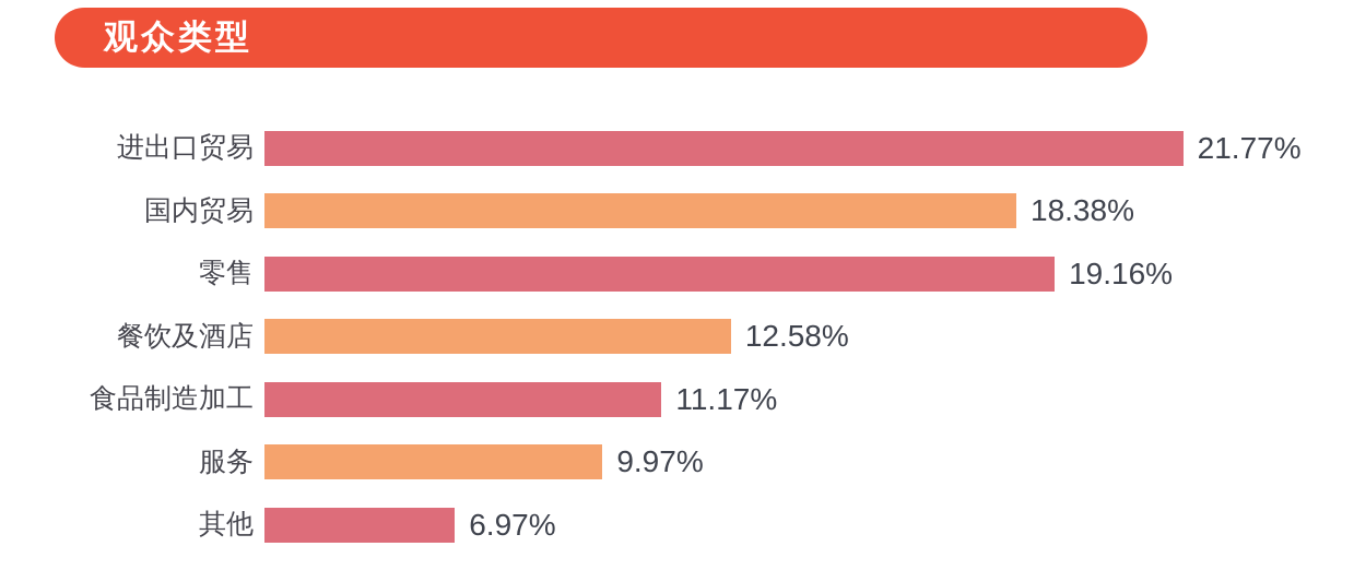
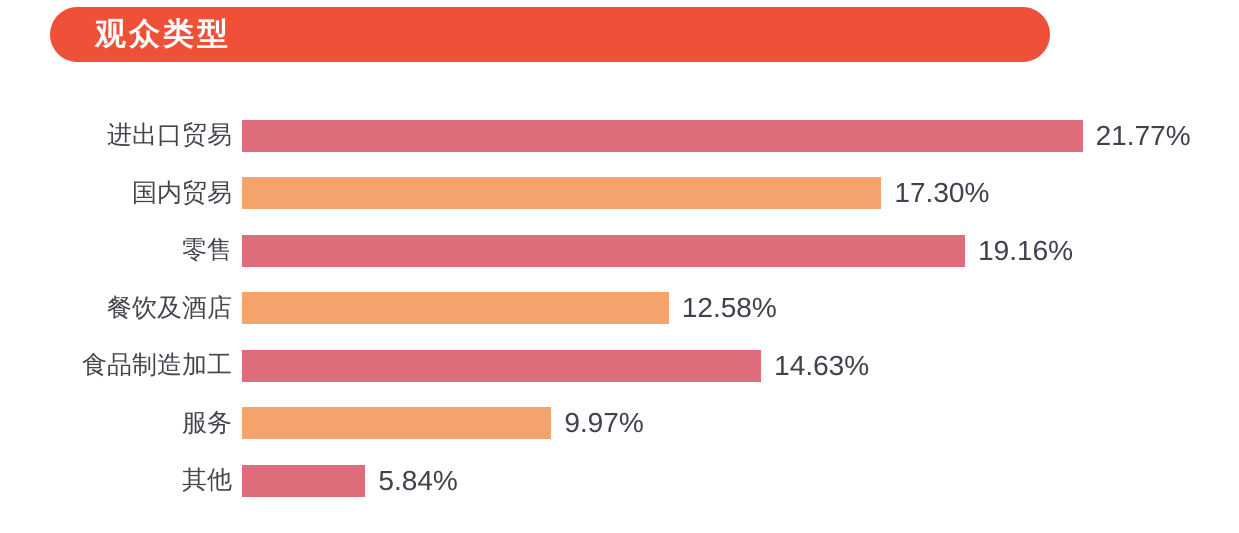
国内贸易: 18.38% -> 17.30%
食品制造加工: 11.17% -> 14.63%
其他: 6.97% -> 5.84%
